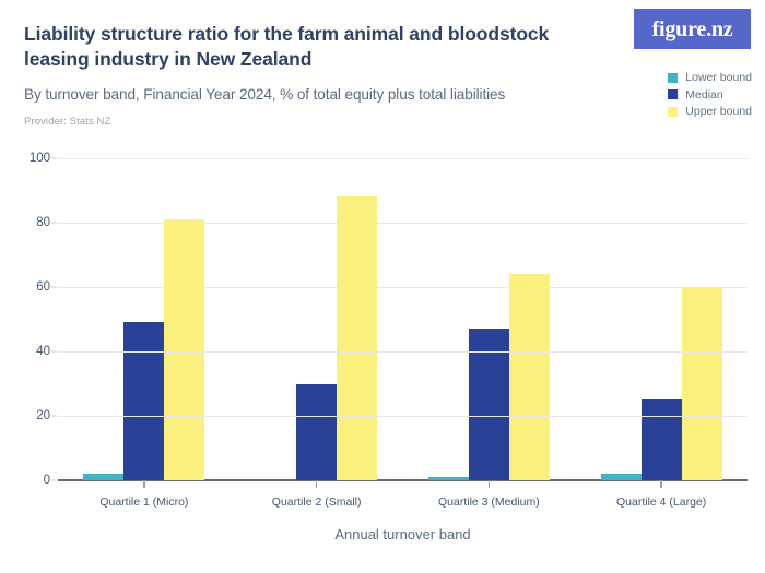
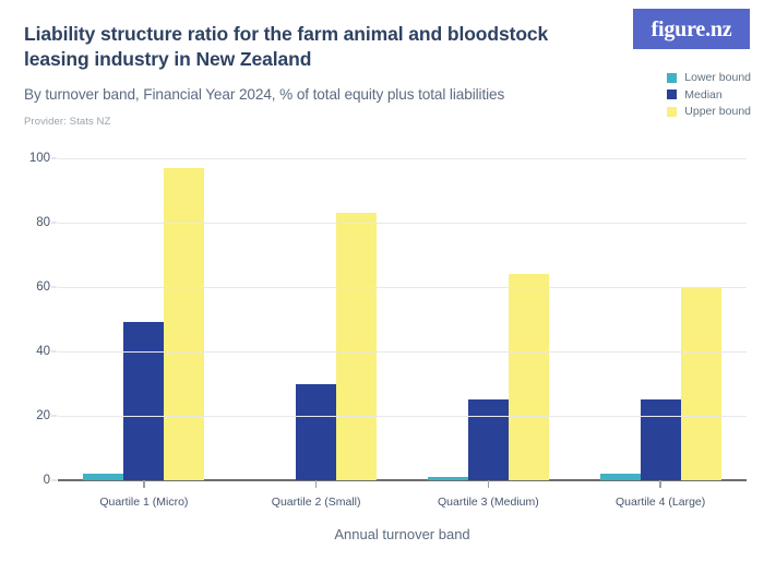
Upper bound/Quartile 1 (Micro): 81 -> 97
Upper bound/Quartile 2 (Small): 88 -> 83
Median/Quartile 3 (Medium): 47 -> 25
